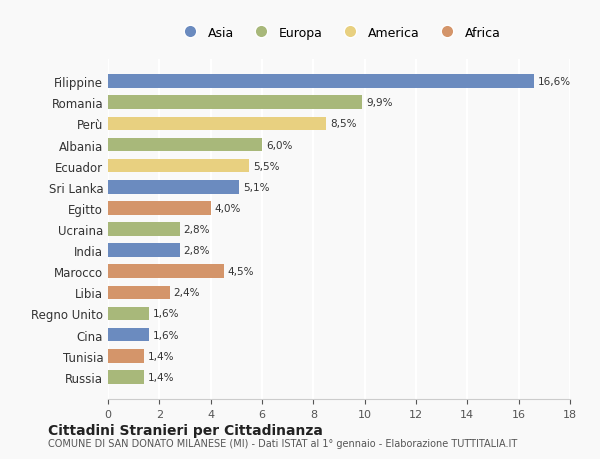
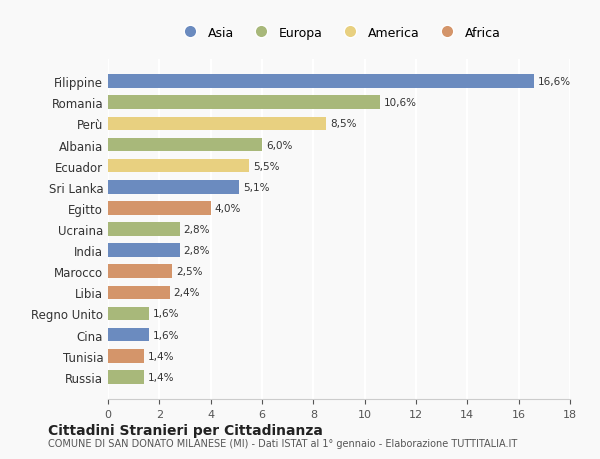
Romania: 9,9% -> 10,6%
Marocco: 4,5% -> 2,5%
